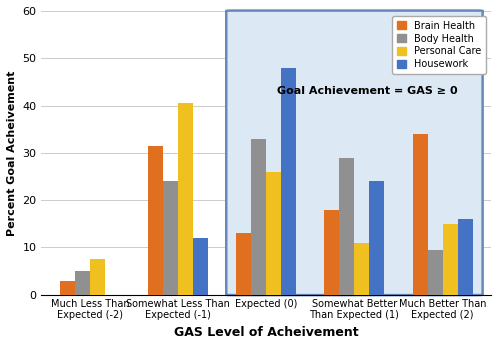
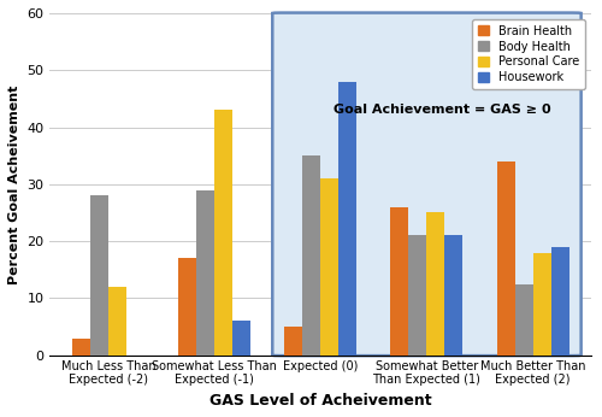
Body Health/Much Less Than Expected (-2): 5.0 -> 28.0
Personal Care/Much Less Than Expected (-2): 7.5 -> 12.0
Brain Health/Somewhat Less Than Expected (-1): 31.5 -> 17.0
Body Health/Somewhat Less Than Expected (-1): 24.0 -> 29.0
Personal Care/Somewhat Less Than Expected (-1): 40.5 -> 43.0
Housework/Somewhat Less Than Expected (-1): 12 -> 6
Brain Health/Expected (0): 13.0 -> 5.0
Body Health/Expected (0): 33.0 -> 35.0
Personal Care/Expected (0): 26.0 -> 31.0
Brain Health/Somewhat Better Than Expected (1): 18.0 -> 26.0
Body Health/Somewhat Better Than Expected (1): 29.0 -> 21.0
Personal Care/Somewhat Better Than Expected (1): 11.0 -> 25.0
Housework/Somewhat Better Than Expected (1): 24 -> 21
Body Health/Much Better Than Expected (2): 9.5 -> 12.5
Personal Care/Much Better Than Expected (2): 15.0 -> 18.0
Housework/Much Better Than Expected (2): 16 -> 19
